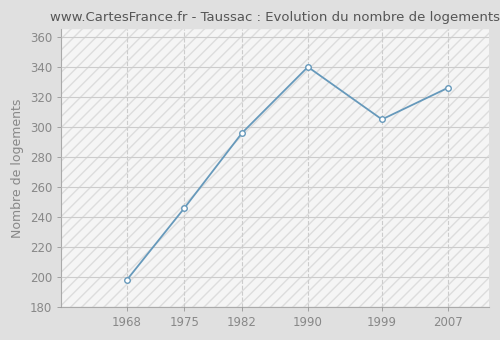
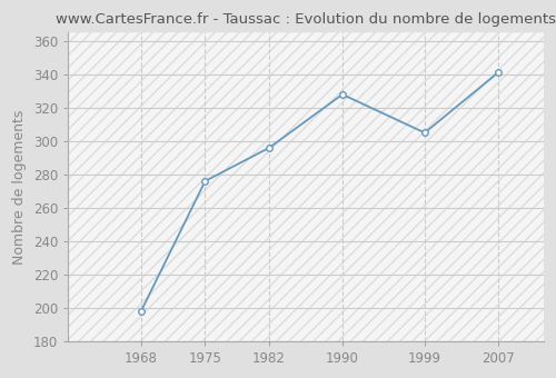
1975: 246 -> 276
1990: 340 -> 328
2007: 326 -> 341
